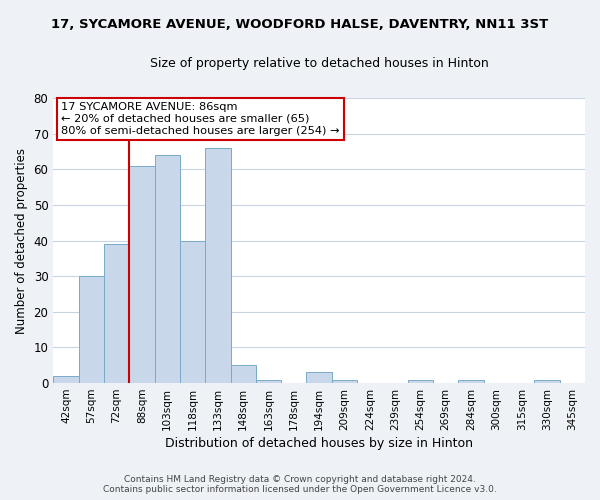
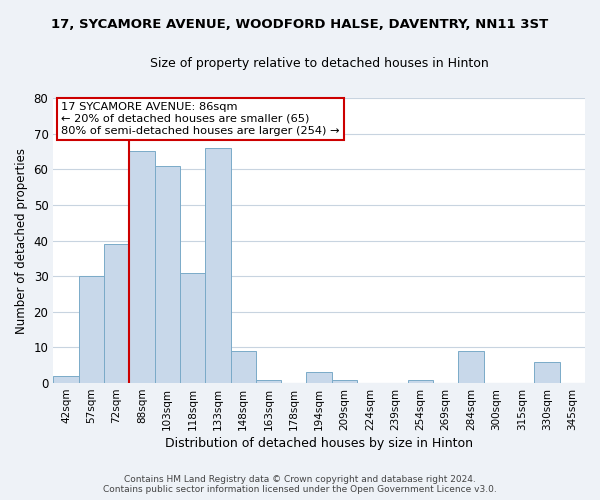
88sqm: 61 -> 65
103sqm: 64 -> 61
118sqm: 40 -> 31
148sqm: 5 -> 9
284sqm: 1 -> 9
330sqm: 1 -> 6
